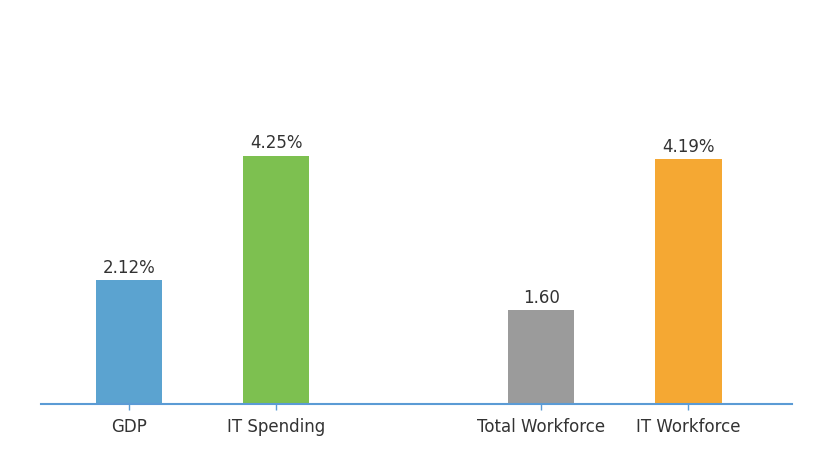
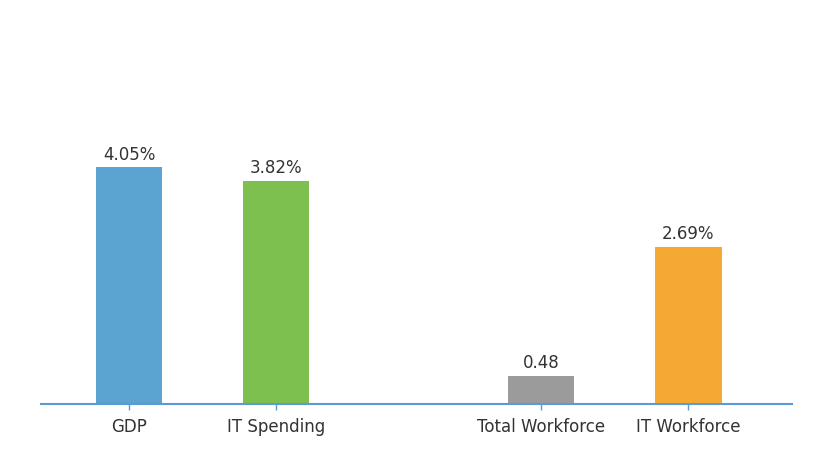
GDP: 2.12% -> 4.05%
IT Spending: 4.25% -> 3.82%
Total Workforce: 1.60 -> 0.48
IT Workforce: 4.19% -> 2.69%
